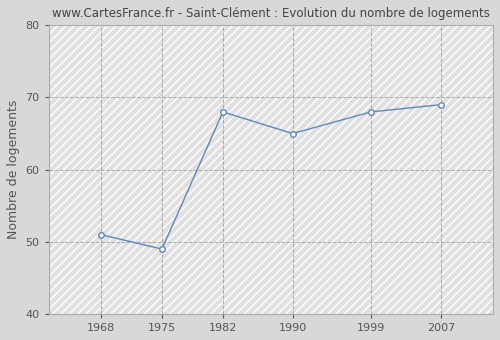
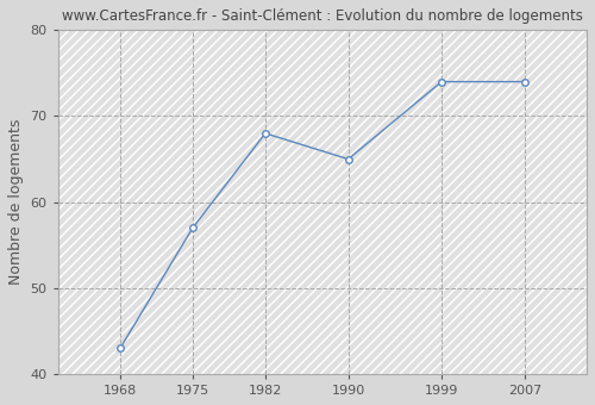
1968: 51 -> 43
1975: 49 -> 57
1999: 68 -> 74
2007: 69 -> 74
